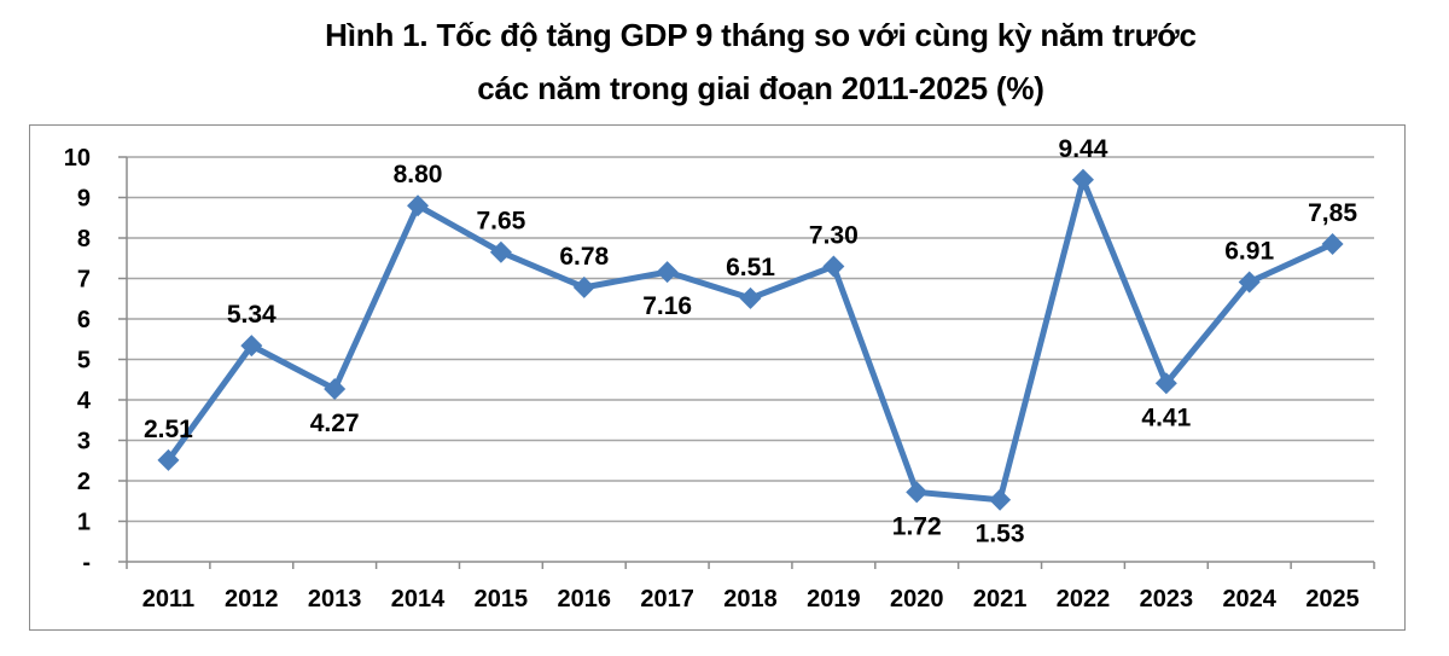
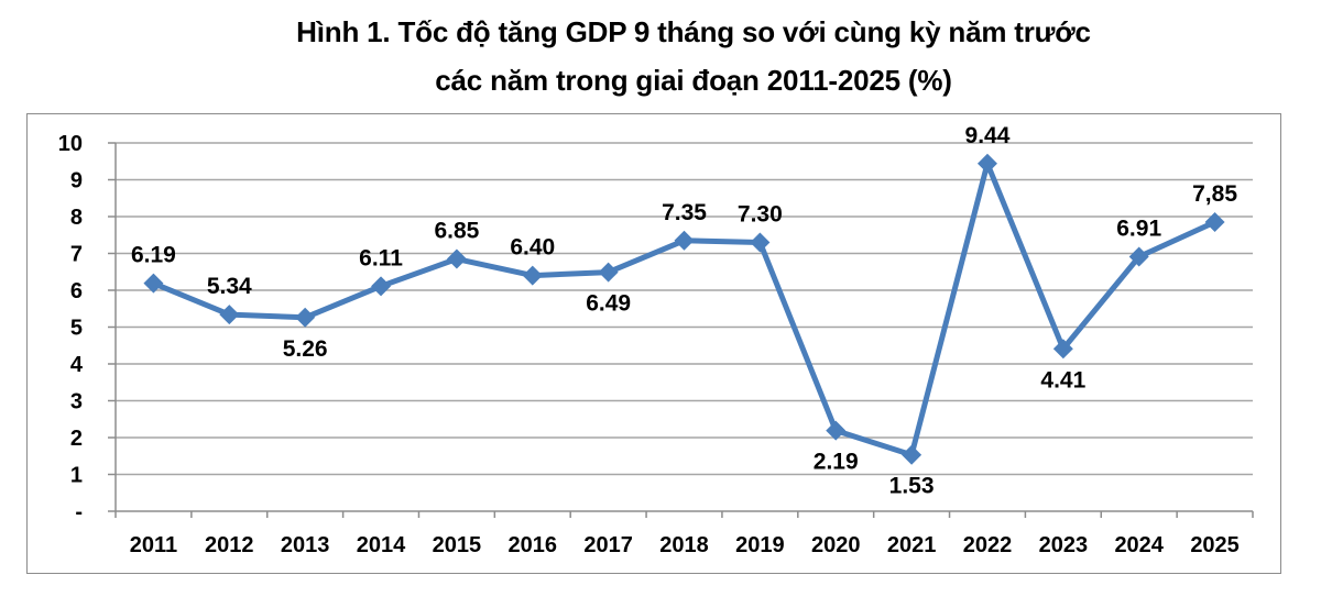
2011: 2.51 -> 6.19
2013: 4.27 -> 5.26
2014: 8.80 -> 6.11
2015: 7.65 -> 6.85
2016: 6.78 -> 6.40
2017: 7.16 -> 6.49
2018: 6.51 -> 7.35
2020: 1.72 -> 2.19
